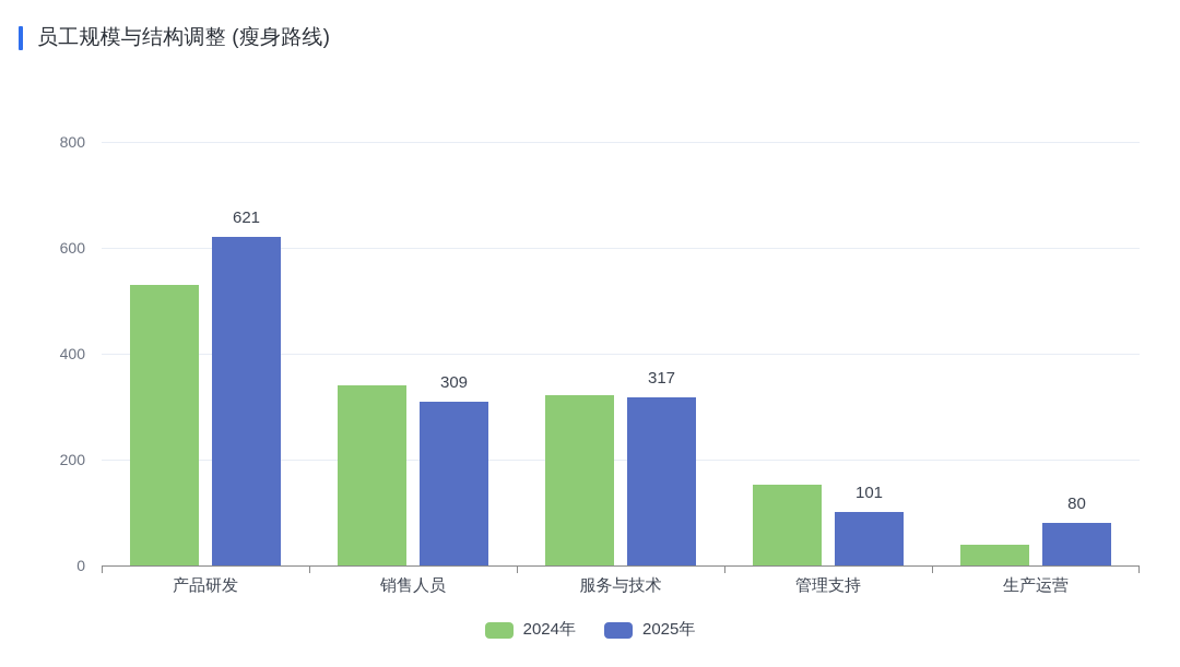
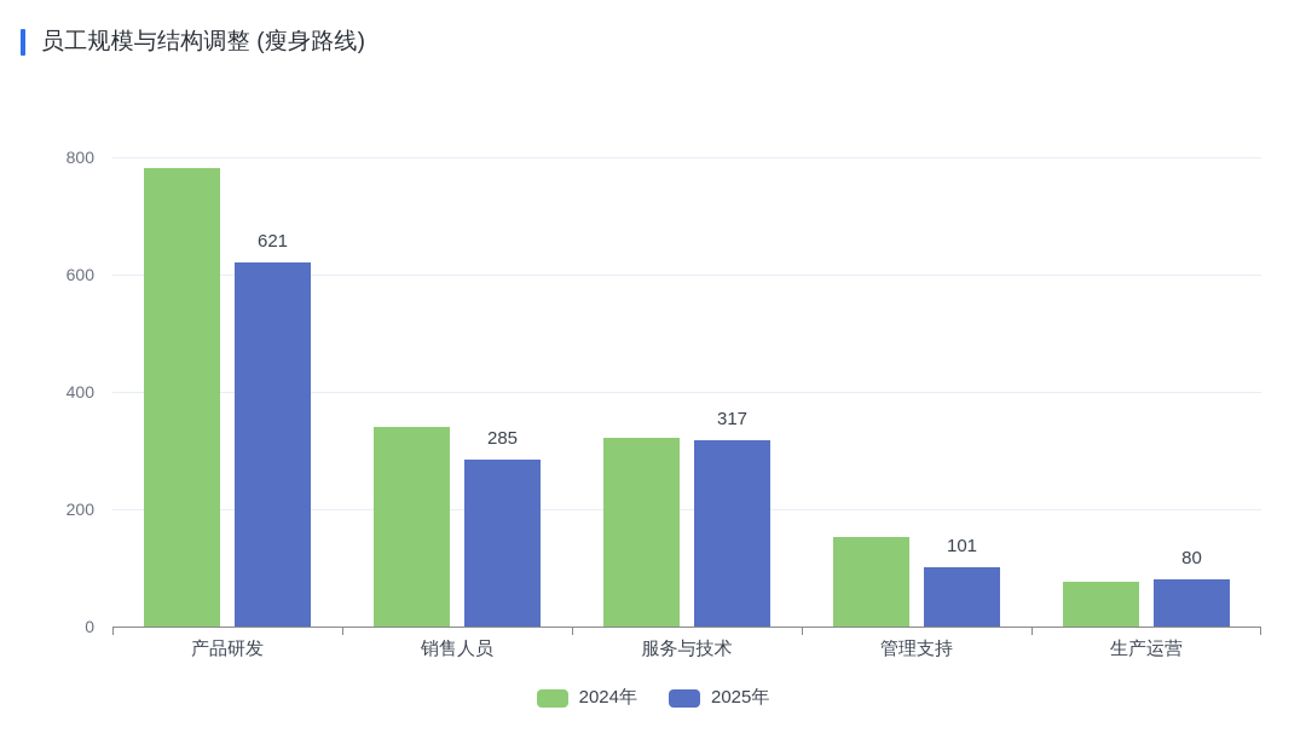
2024年/产品研发: 530 -> 780
2025年/销售人员: 309 -> 285
2024年/生产运营: 40 -> 80
